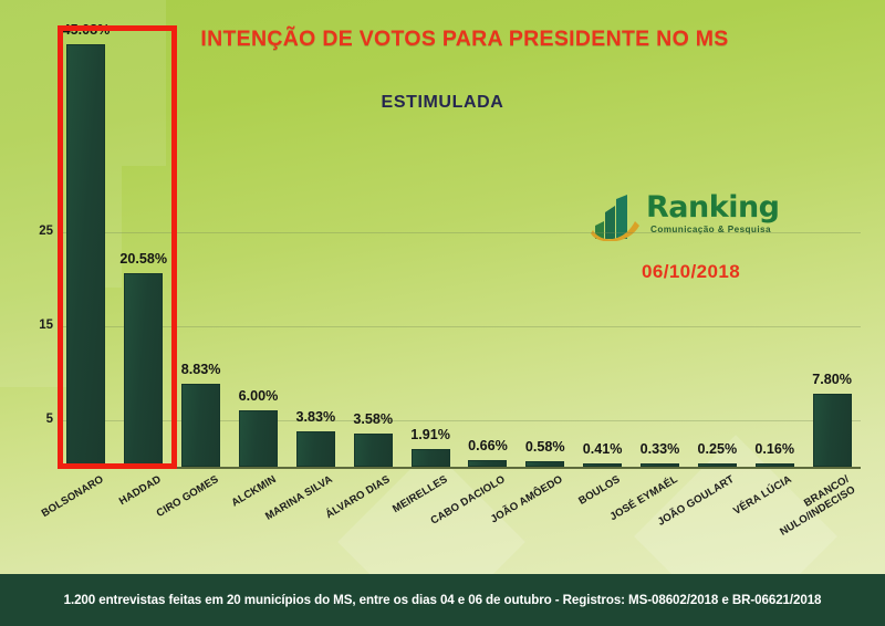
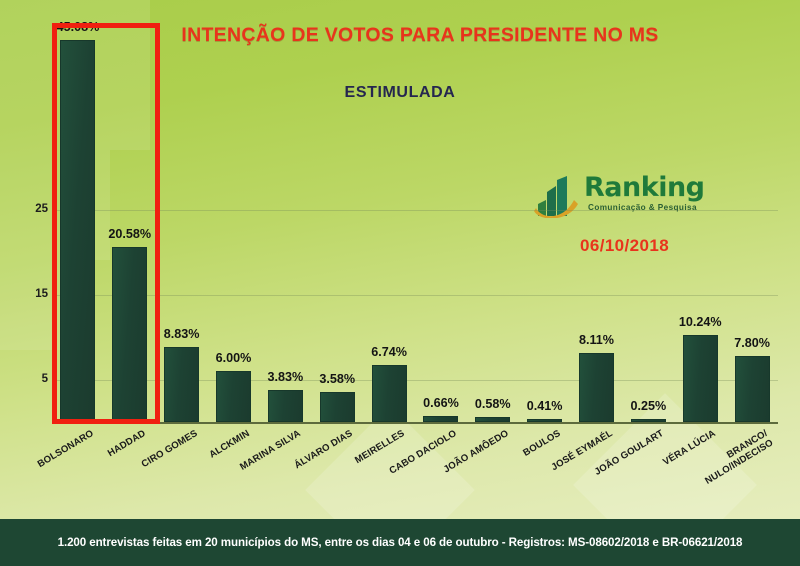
MEIRELLES: 1.91% -> 6.74%
JOSÉ EYMAÉL: 0.33% -> 8.11%
VÉRA LÚCIA: 0.16% -> 10.24%
